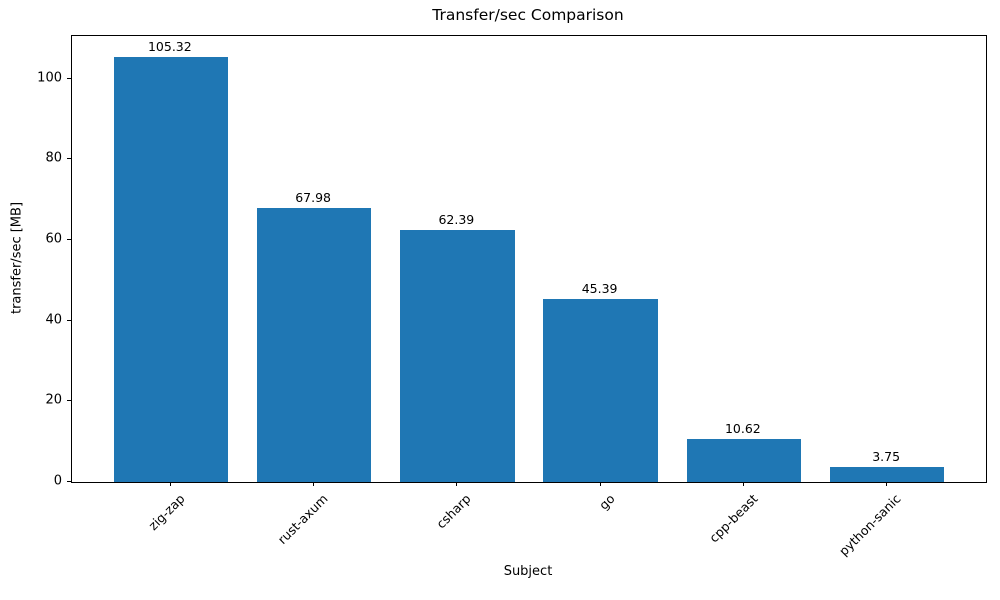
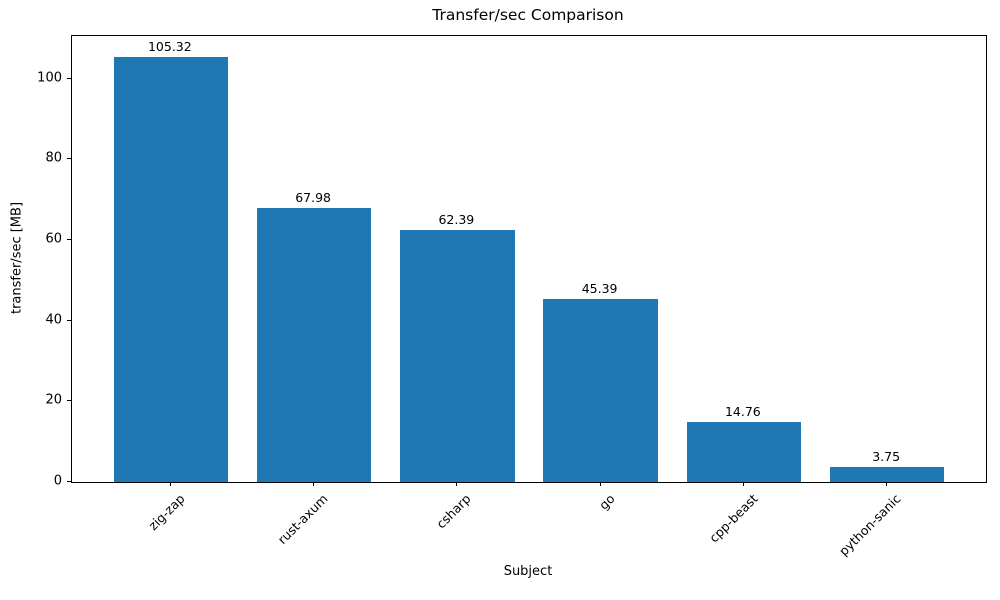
cpp-beast: 10.62 -> 14.76
